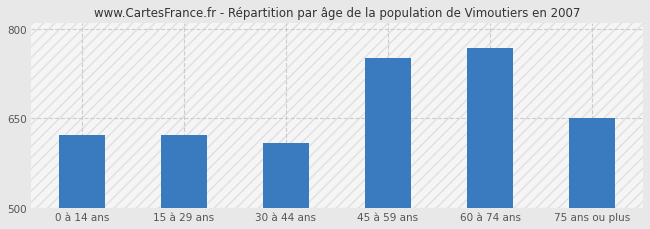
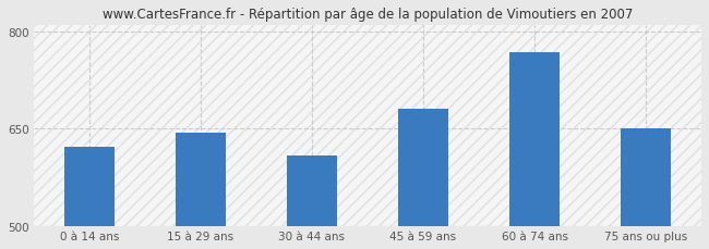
15 à 29 ans: 622 -> 644
45 à 59 ans: 752 -> 680
